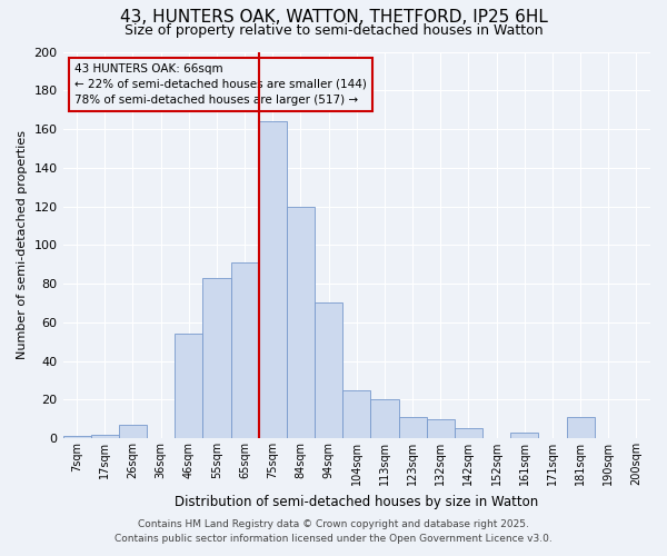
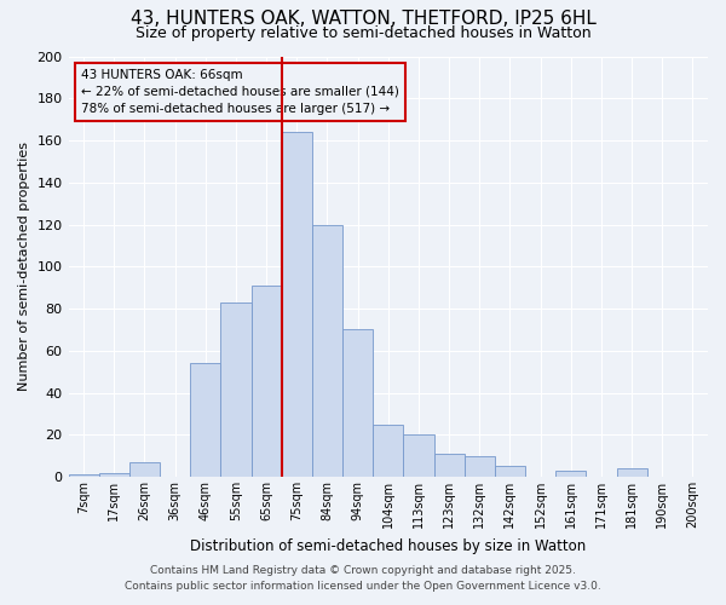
181sqm: 11 -> 4
